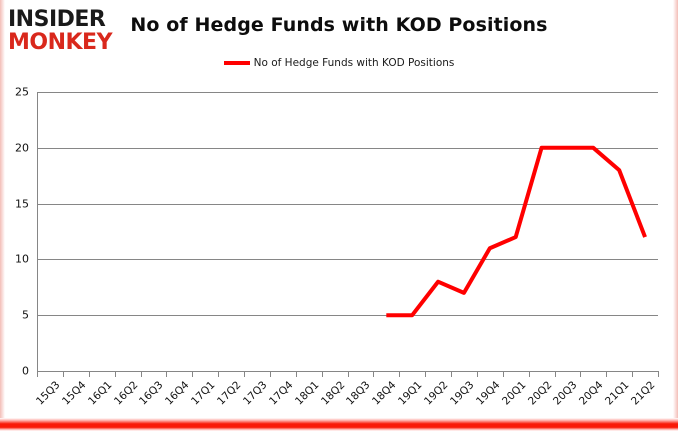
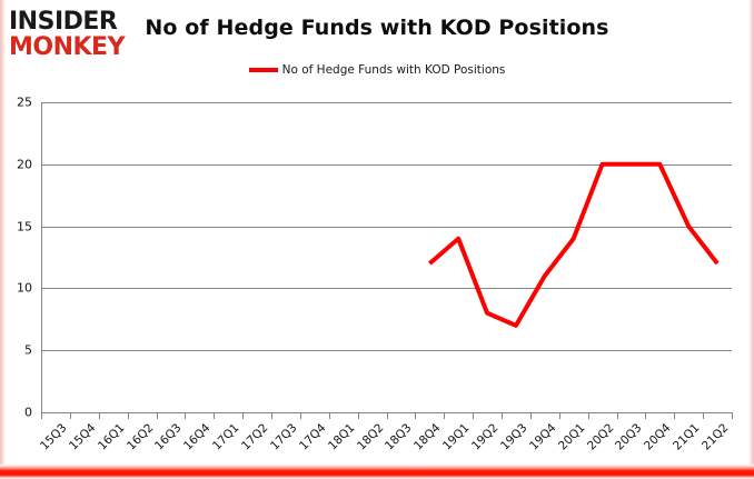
18Q4: 5 -> 12
19Q1: 5 -> 14
20Q1: 12 -> 14
21Q1: 18 -> 15
